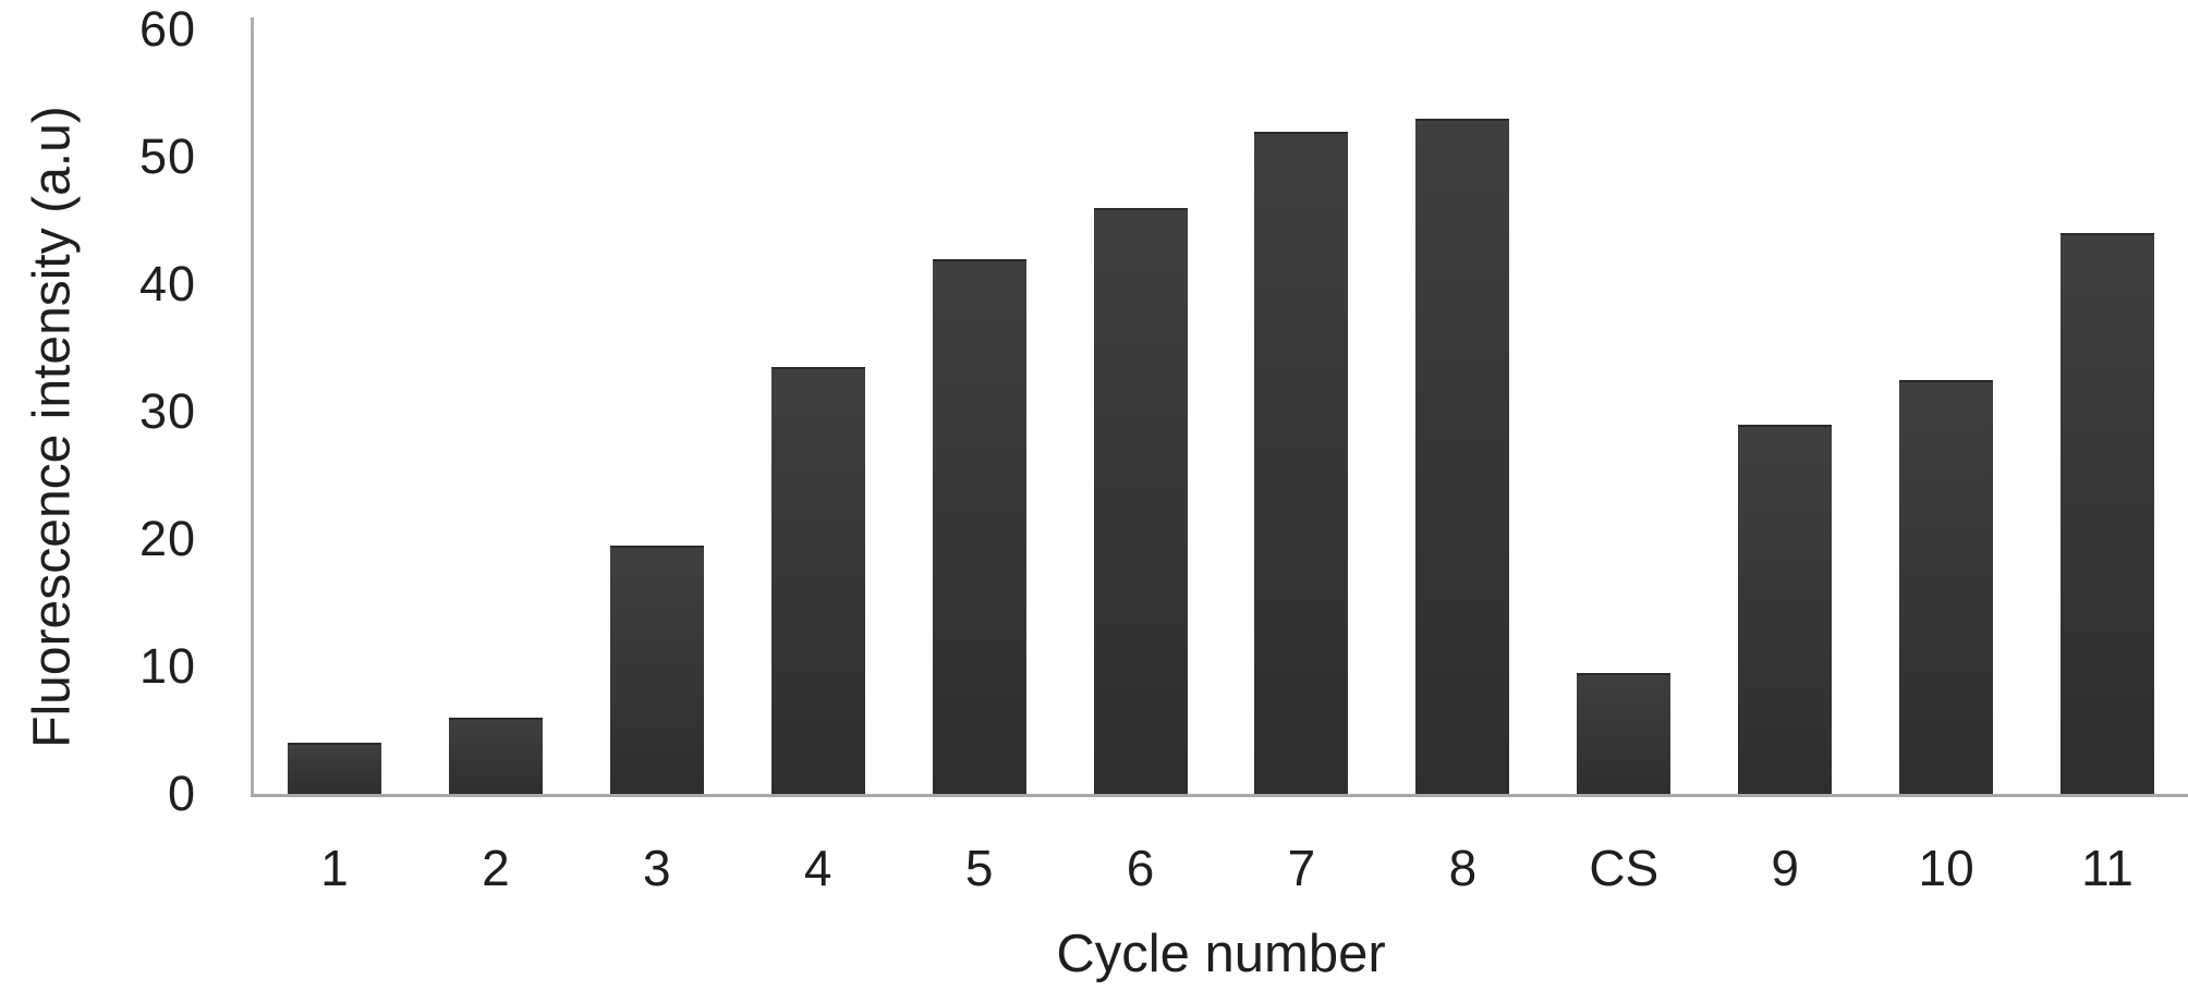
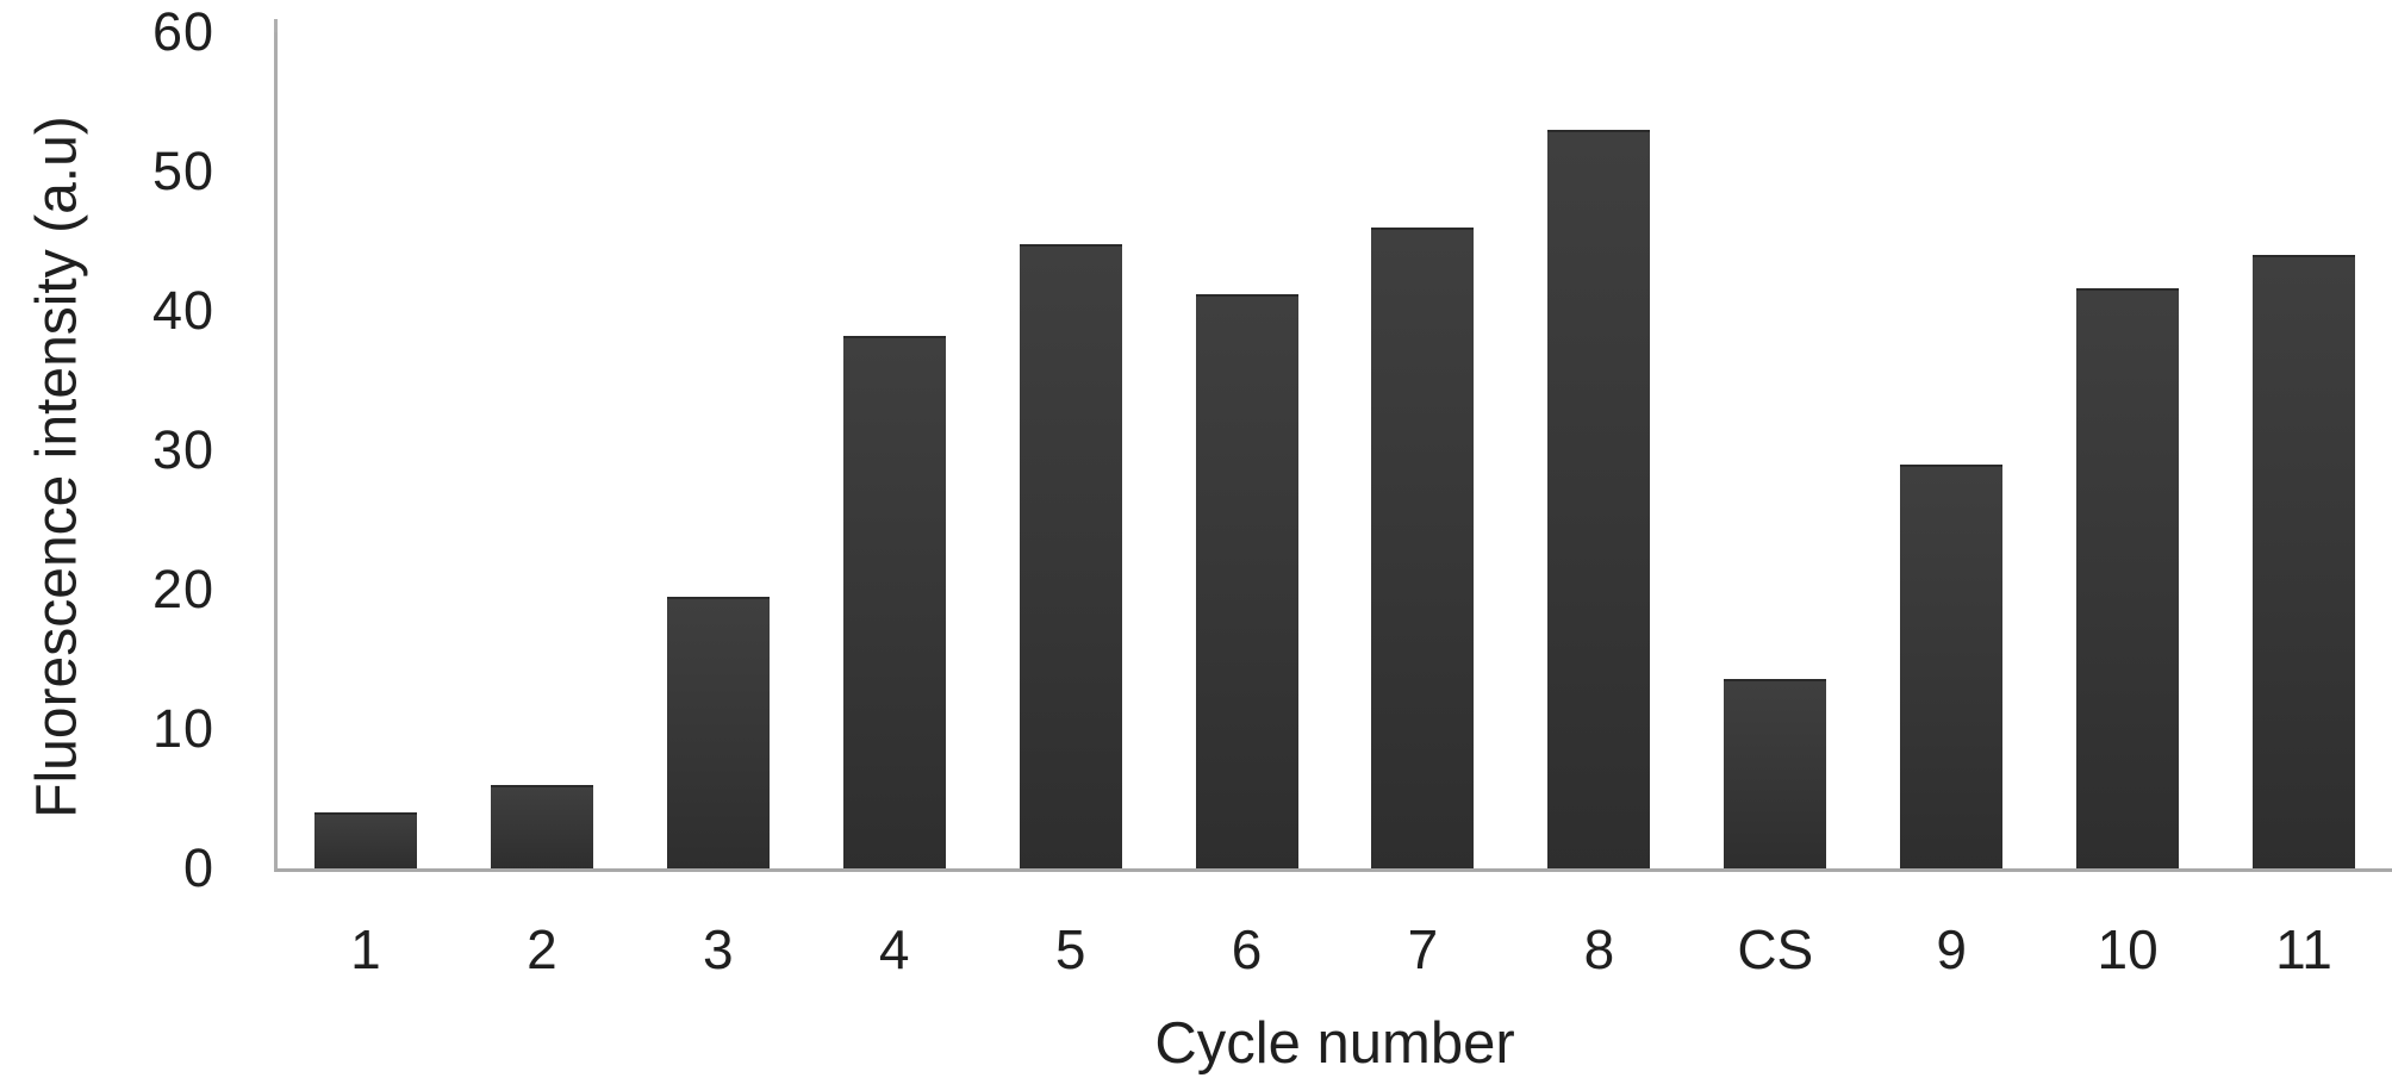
4: 33.5 -> 38.2
5: 42.0 -> 44.8
6: 46.0 -> 41.2
7: 52.0 -> 46.0
CS: 9.5 -> 13.6
10: 32.5 -> 41.6
